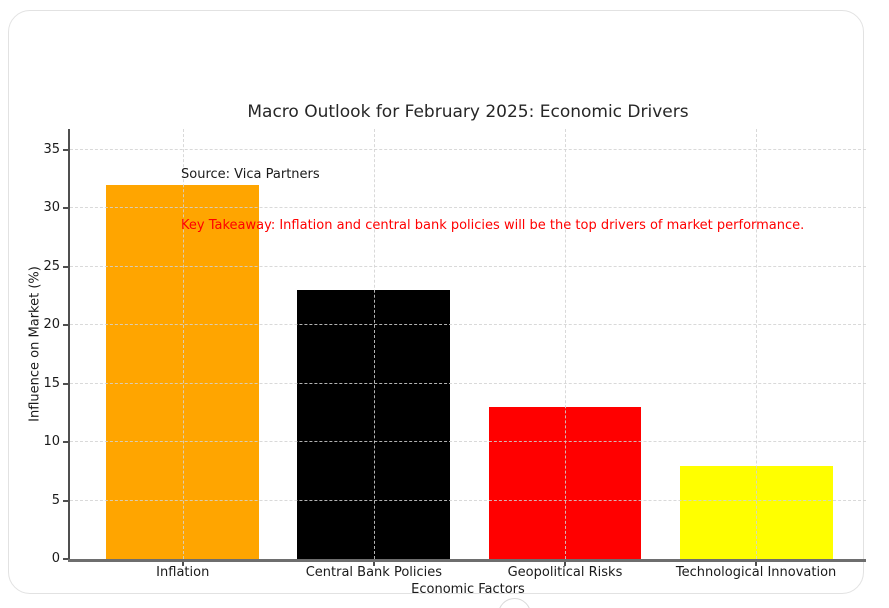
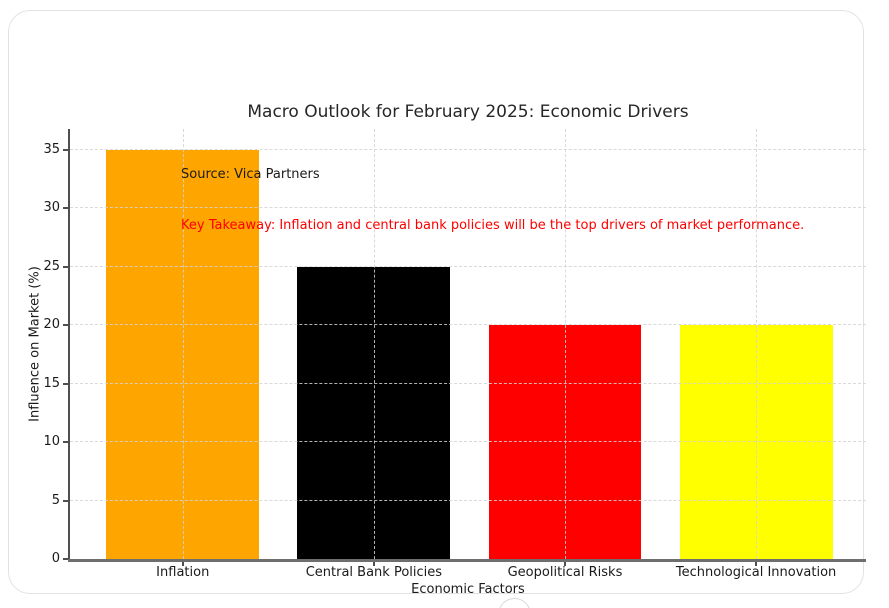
Inflation: 32 -> 35
Central Bank Policies: 23 -> 25
Geopolitical Risks: 13 -> 20
Technological Innovation: 8 -> 20
